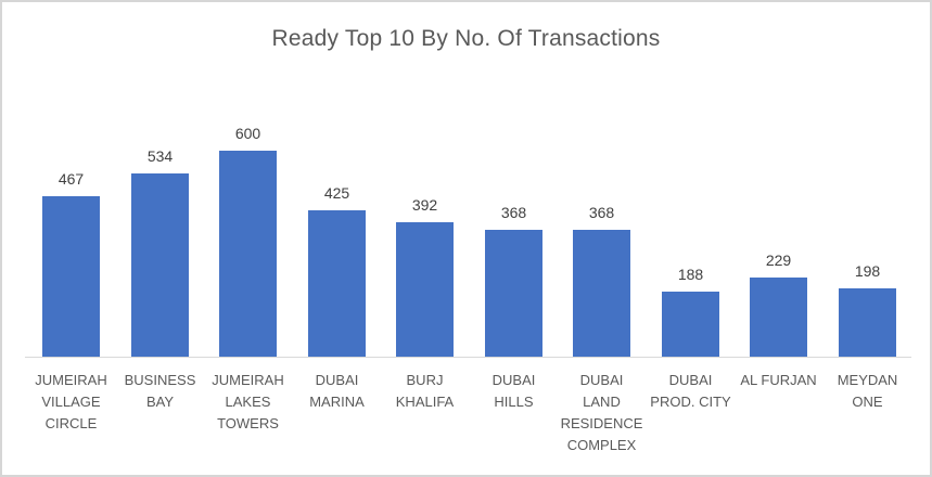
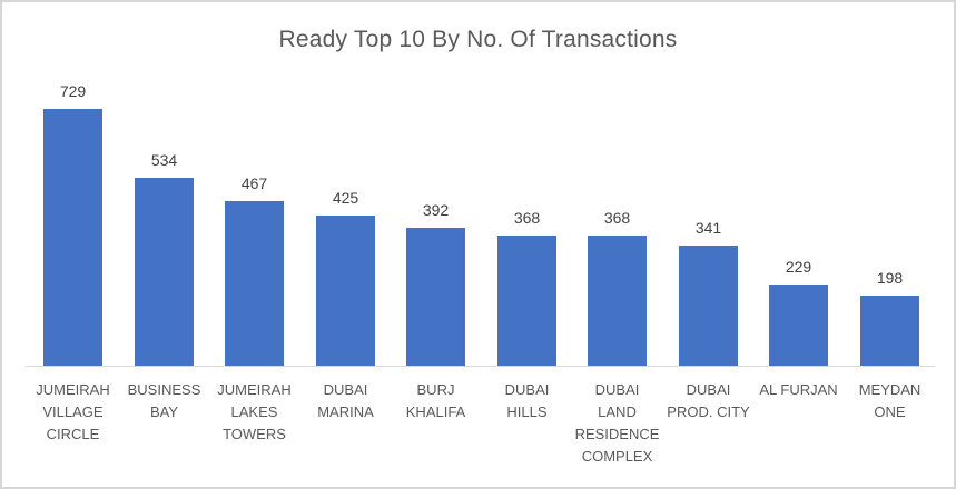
JUMEIRAH VILLAGE CIRCLE: 467 -> 729
JUMEIRAH LAKES TOWERS: 600 -> 467
DUBAI PROD. CITY: 188 -> 341
